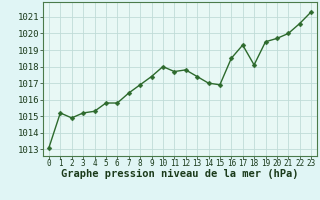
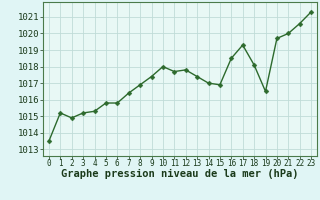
0: 1013.1 -> 1013.5
19: 1019.5 -> 1016.5
